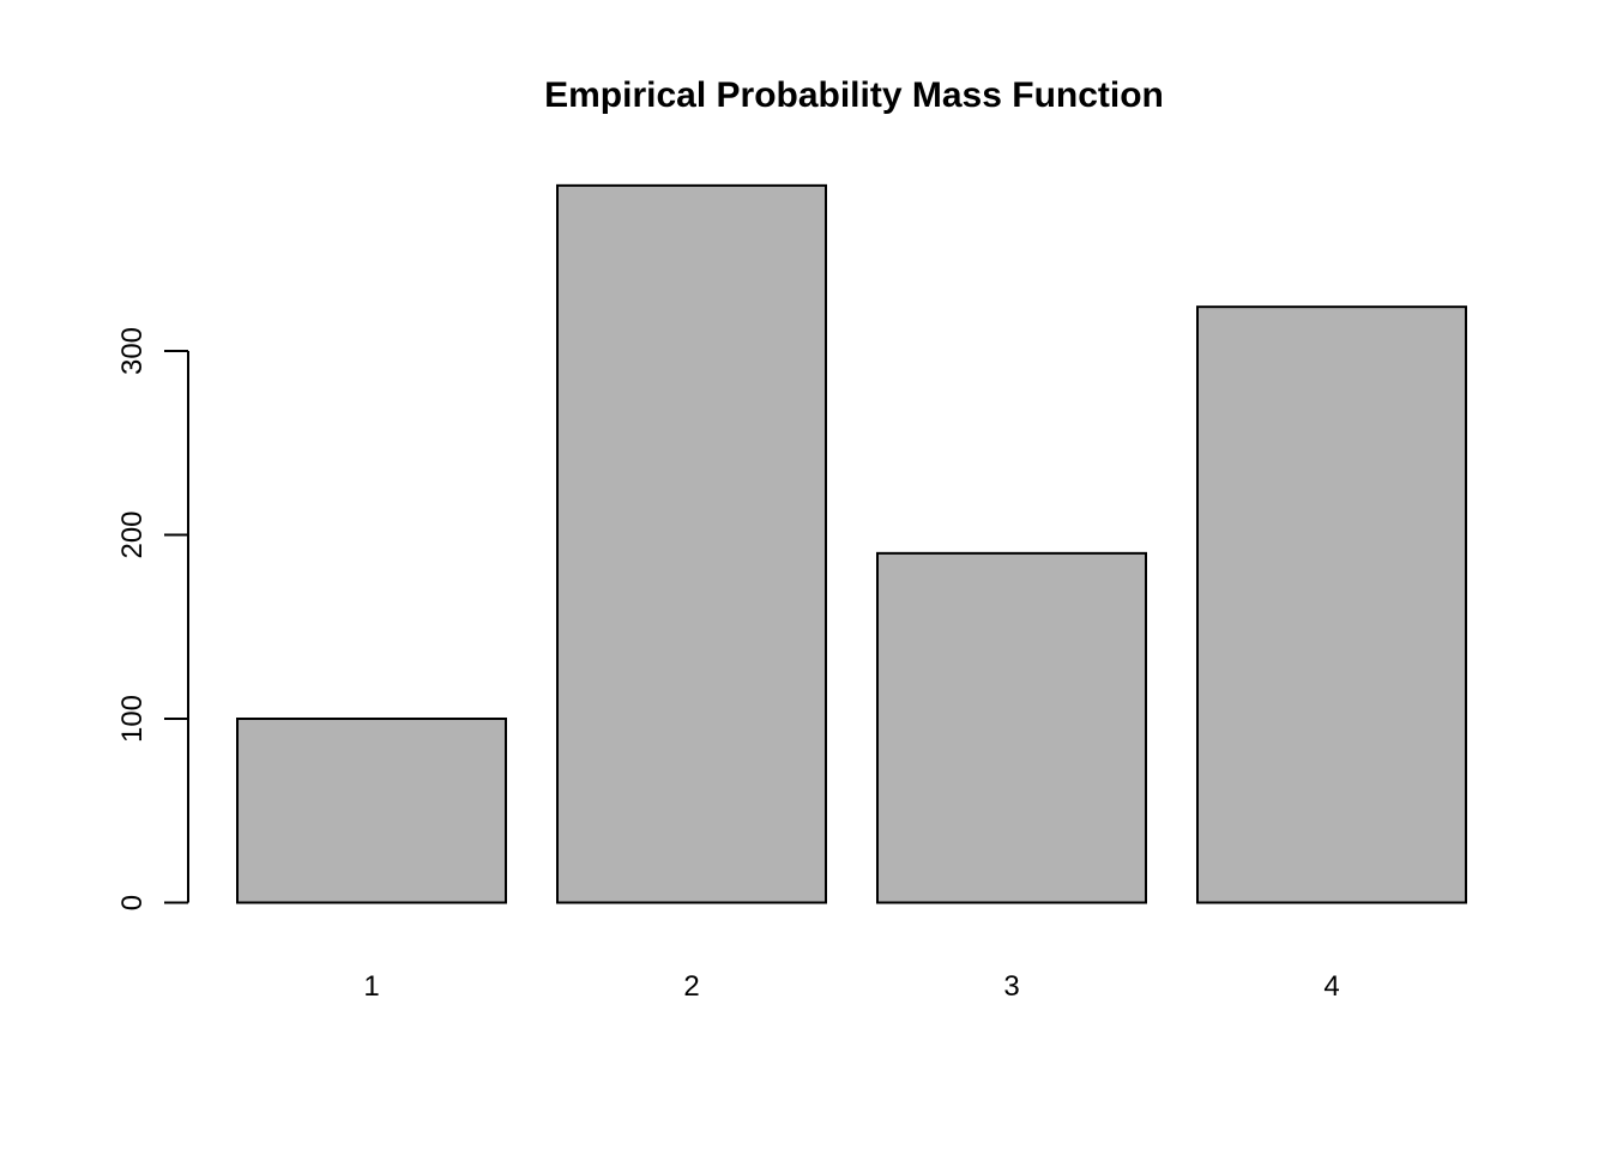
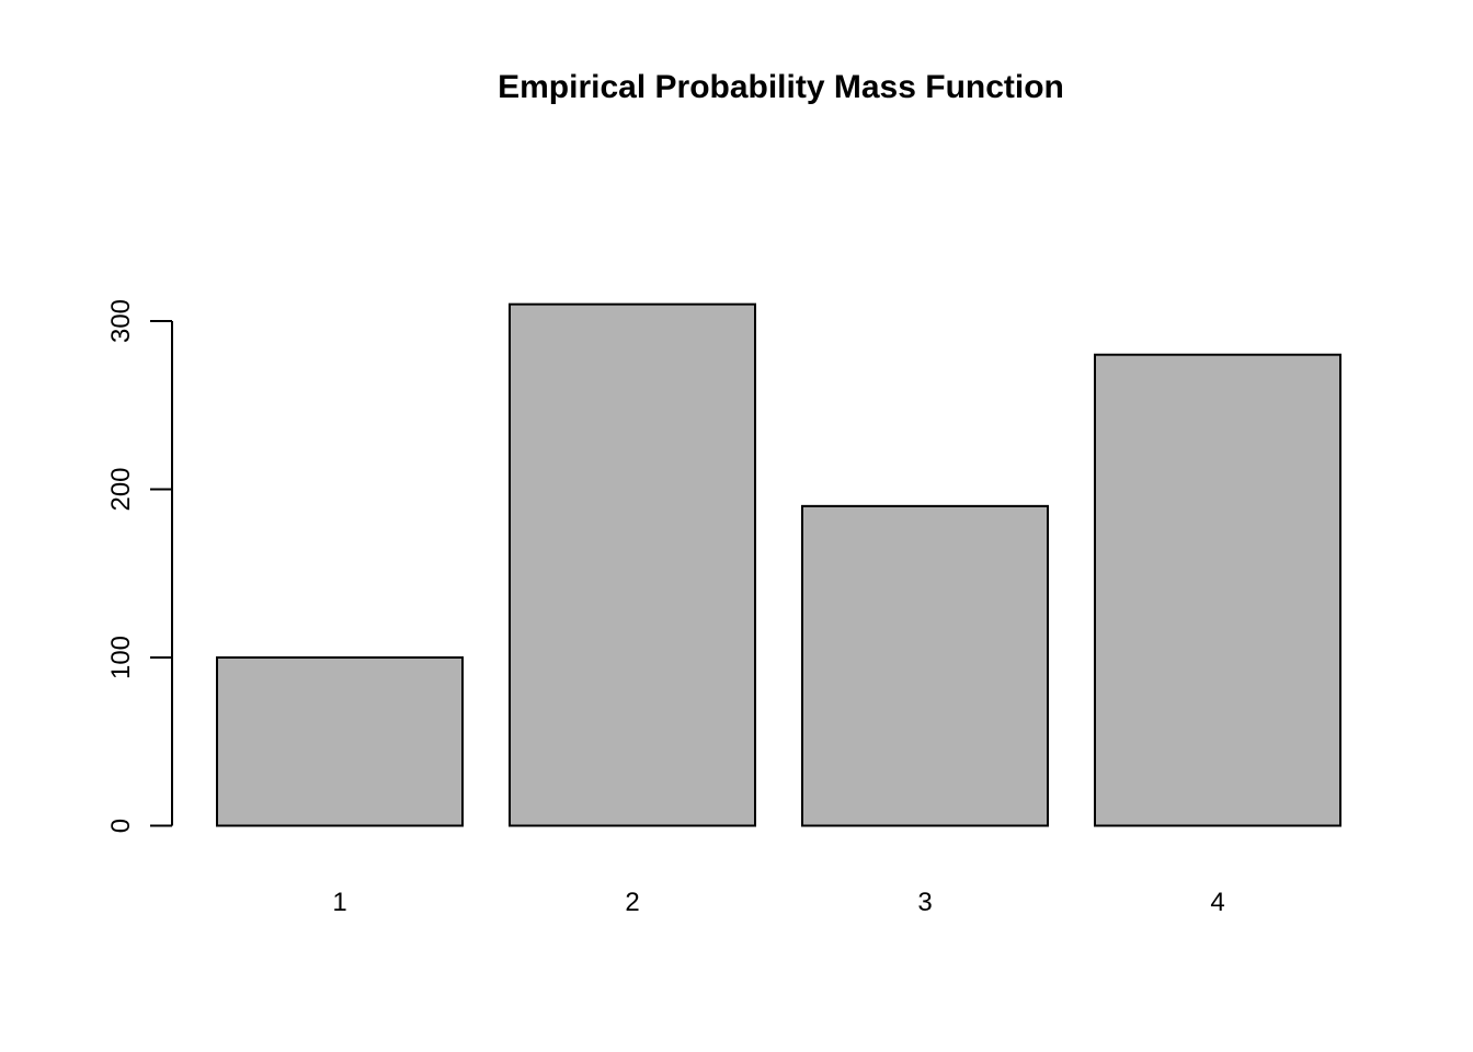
2: 390 -> 310
4: 324 -> 280
